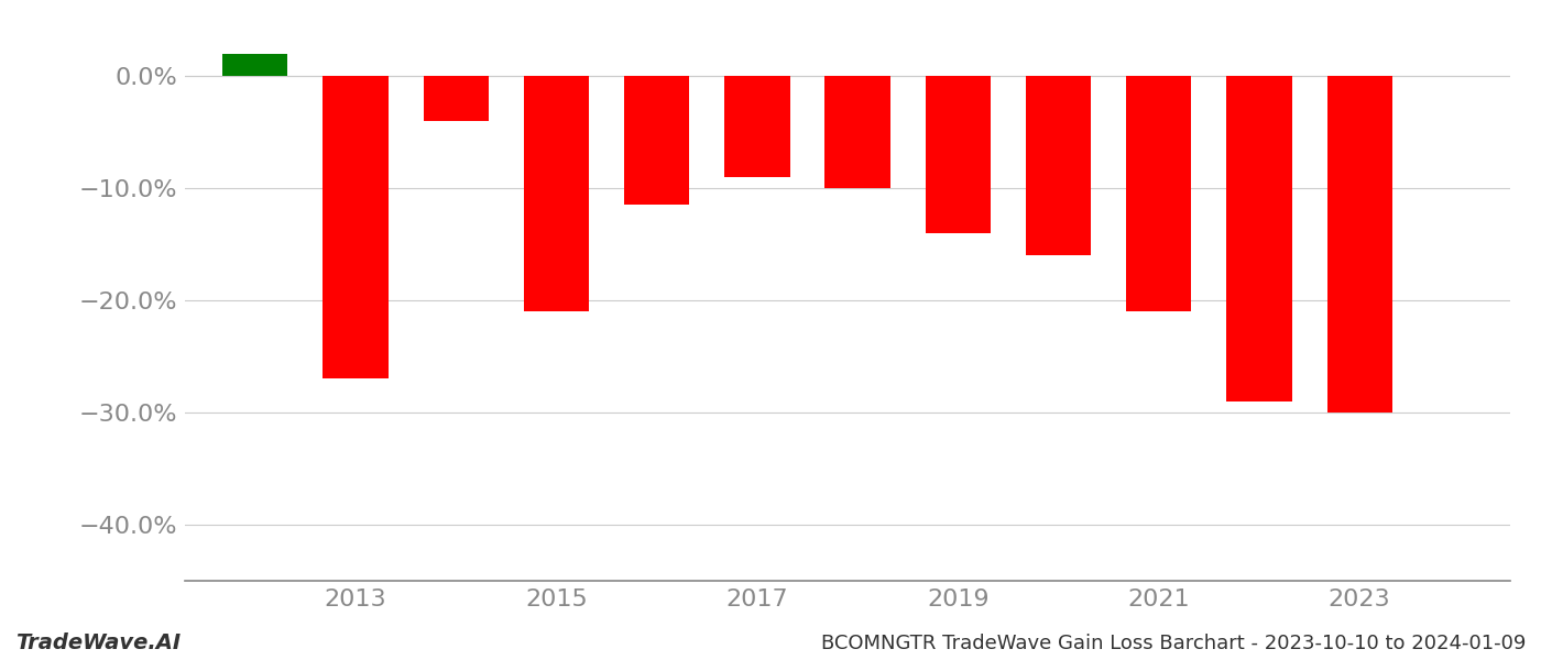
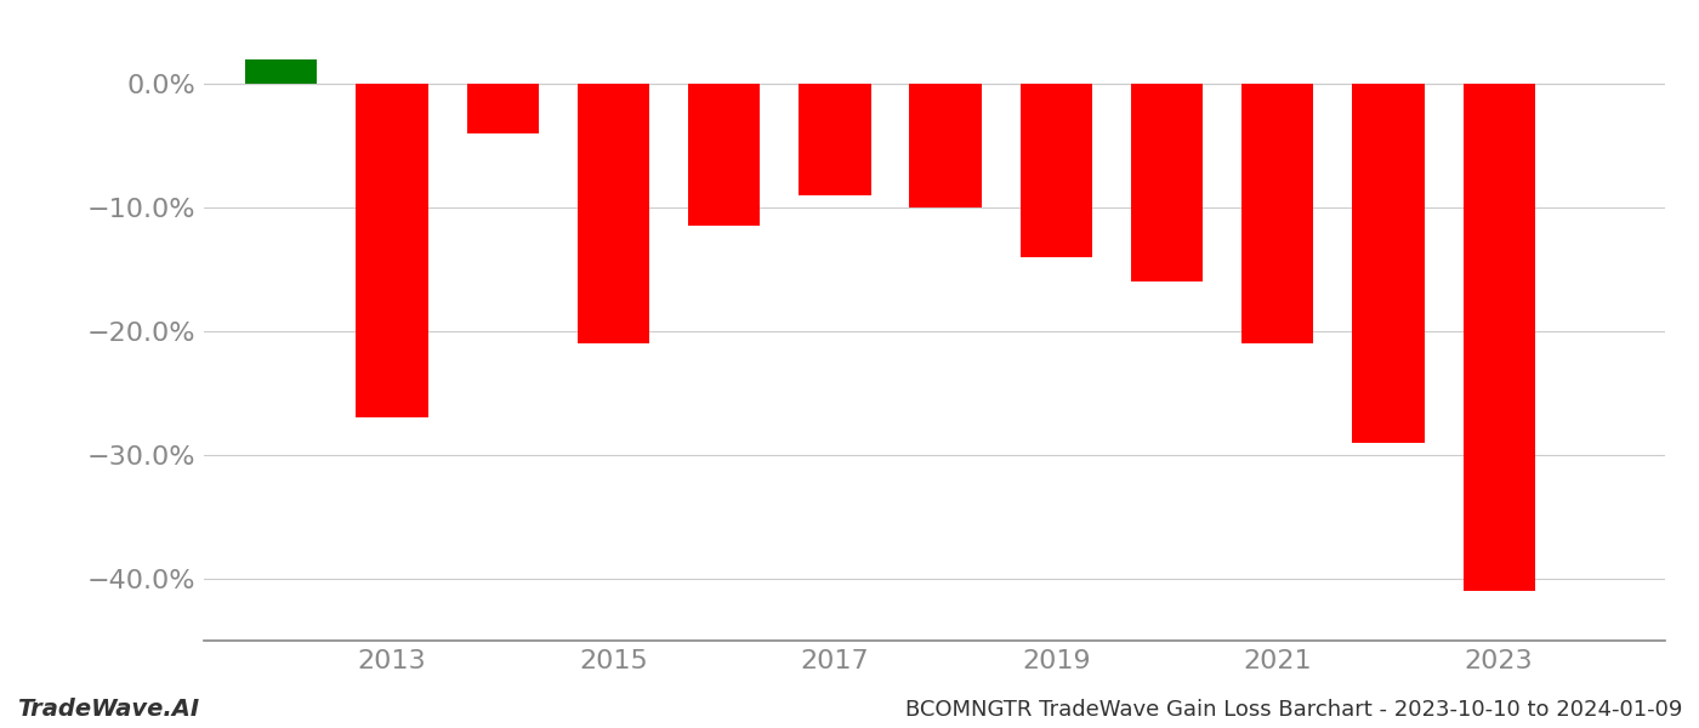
2023: -30.0% -> -41.0%
